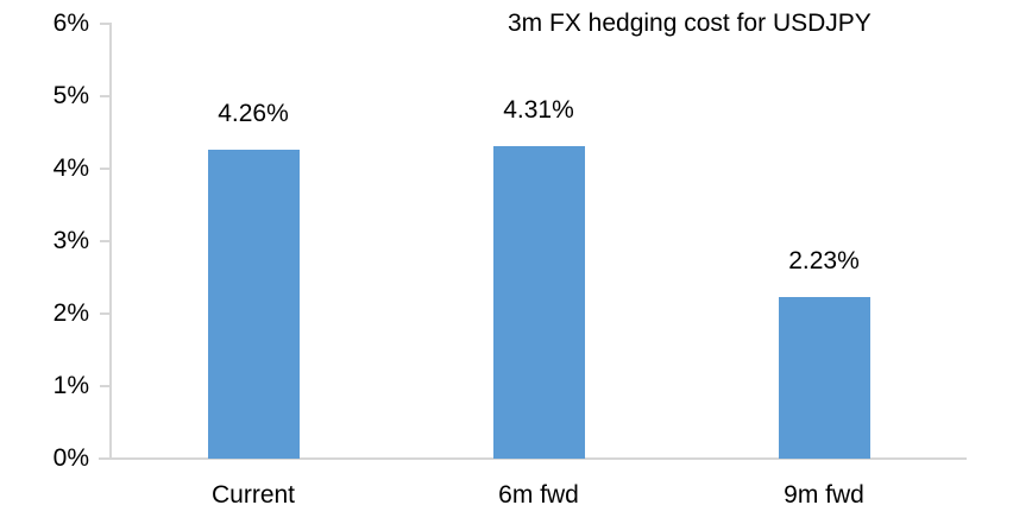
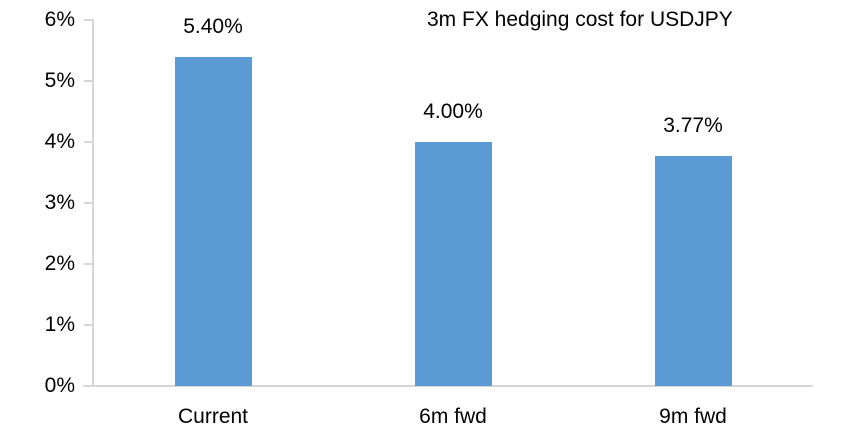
Current: 4.26% -> 5.40%
6m fwd: 4.31% -> 4.00%
9m fwd: 2.23% -> 3.77%
